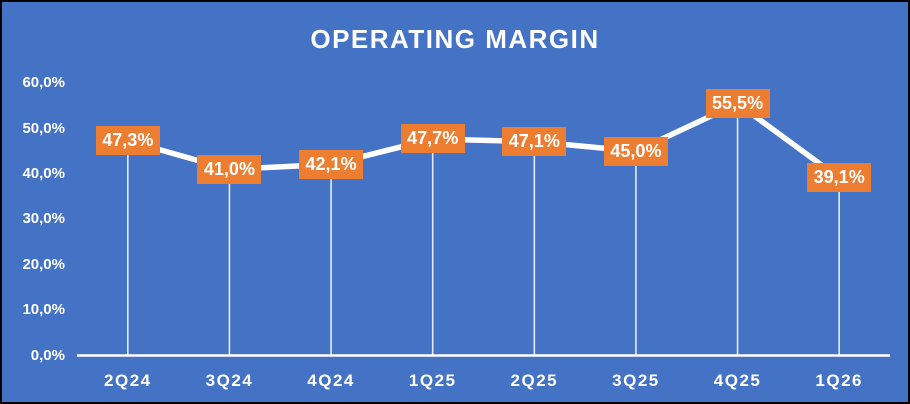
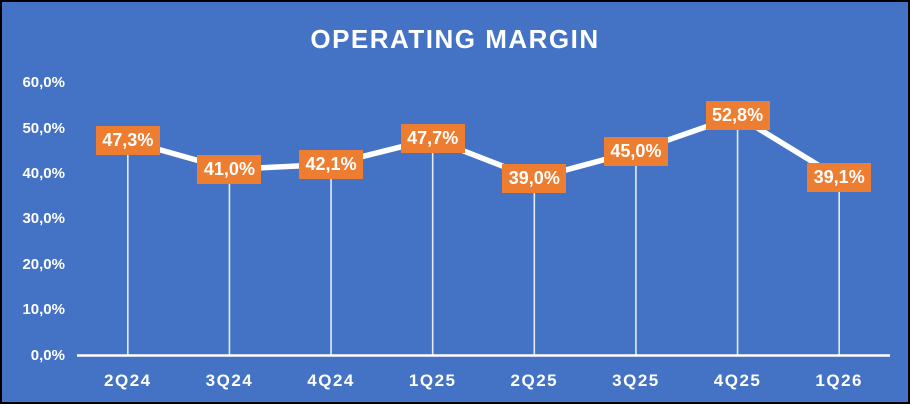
2Q25: 47,1% -> 39,0%
4Q25: 55,5% -> 52,8%
